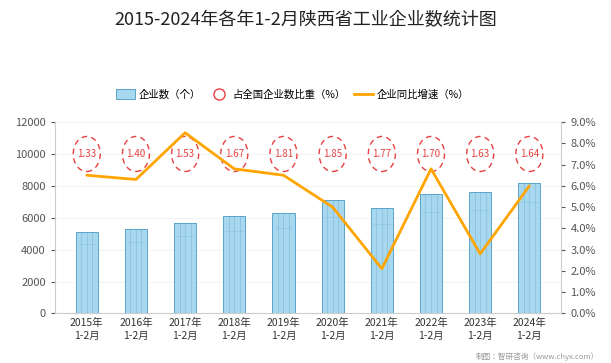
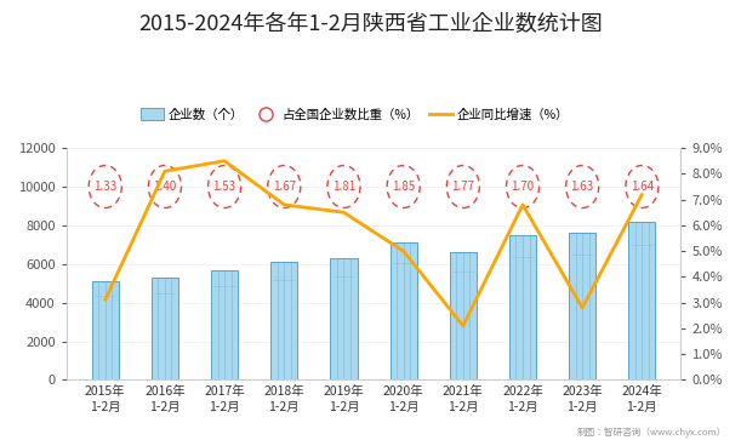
企业同比增速（%）/2015年 1-2月: 6.5% -> 3.1%
企业同比增速（%）/2016年 1-2月: 6.3% -> 8.1%
企业同比增速（%）/2024年 1-2月: 6.0% -> 7.2%
